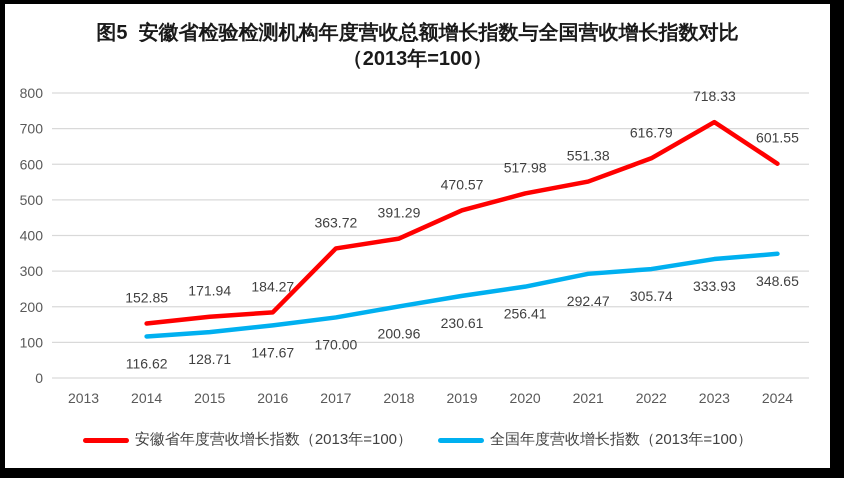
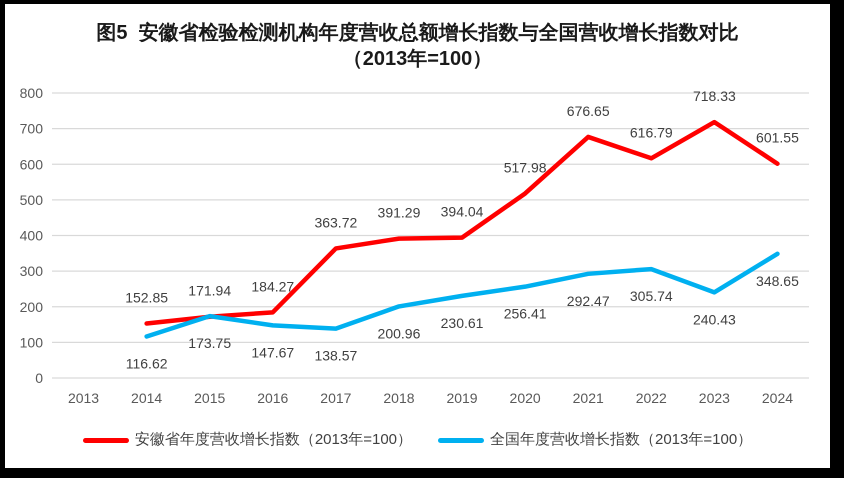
全国年度营收增长指数（2013年=100）/2015: 128.71 -> 173.75
全国年度营收增长指数（2013年=100）/2017: 170.00 -> 138.57
安徽省年度营收增长指数（2013年=100）/2019: 470.57 -> 394.04
安徽省年度营收增长指数（2013年=100）/2021: 551.38 -> 676.65
全国年度营收增长指数（2013年=100）/2023: 333.93 -> 240.43
